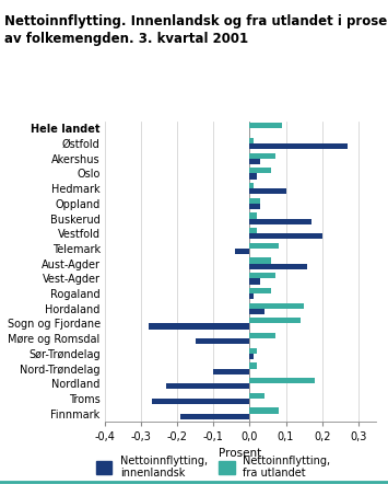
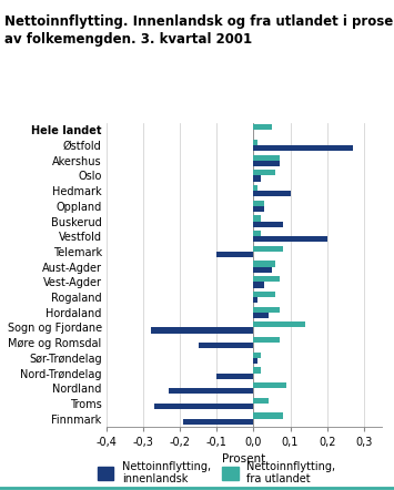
Nettoinnflytting, fra utlandet/Hele landet: 0,09 -> 0,05
Nettoinnflytting, innenlandsk/Akershus: 0,03 -> 0,07
Nettoinnflytting, innenlandsk/Buskerud: 0,17 -> 0,08
Nettoinnflytting, innenlandsk/Telemark: -0,04 -> -0,10
Nettoinnflytting, innenlandsk/Aust-Agder: 0,16 -> 0,05
Nettoinnflytting, fra utlandet/Hordaland: 0,15 -> 0,07
Nettoinnflytting, fra utlandet/Nordland: 0,18 -> 0,09
